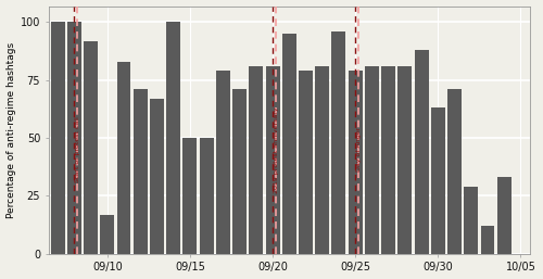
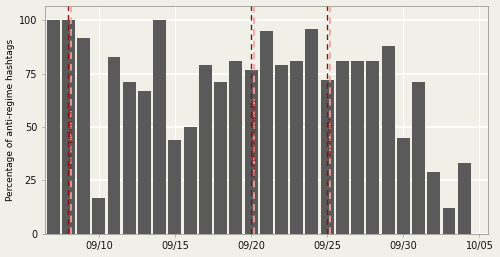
09/15: 50 -> 44
09/20: 81 -> 77
09/25: 79 -> 72
09/30: 63 -> 45
